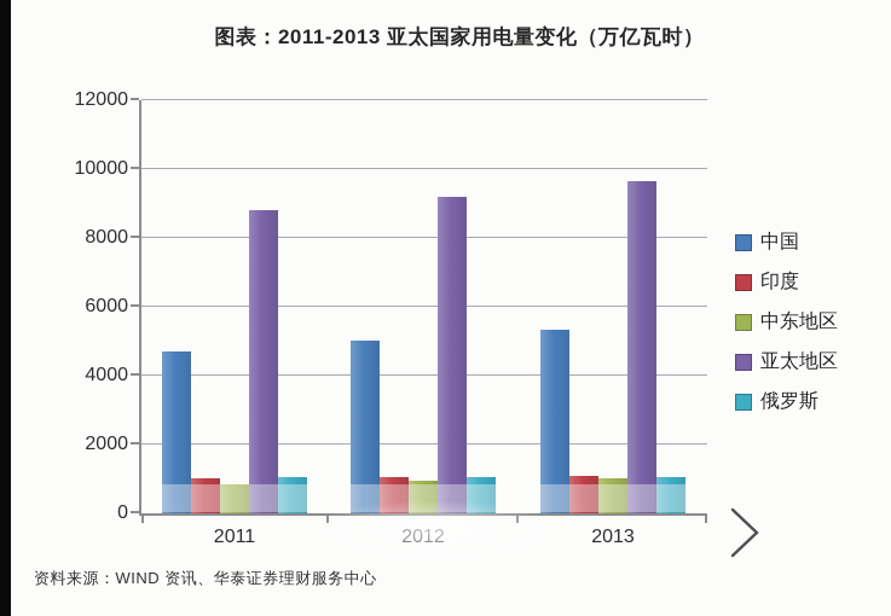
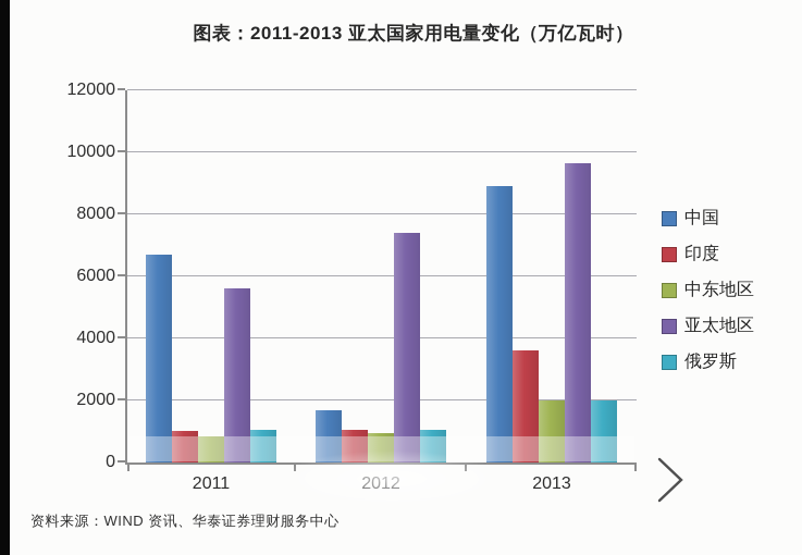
中国/2011: 4700 -> 6700
亚太地区/2011: 8800 -> 5600
中国/2012: 5000 -> 1700
亚太地区/2012: 9200 -> 7400
中国/2013: 5400 -> 8900
印度/2013: 1100 -> 3600
中东地区/2013: 1000 -> 2000
俄罗斯/2013: 1000 -> 2000
